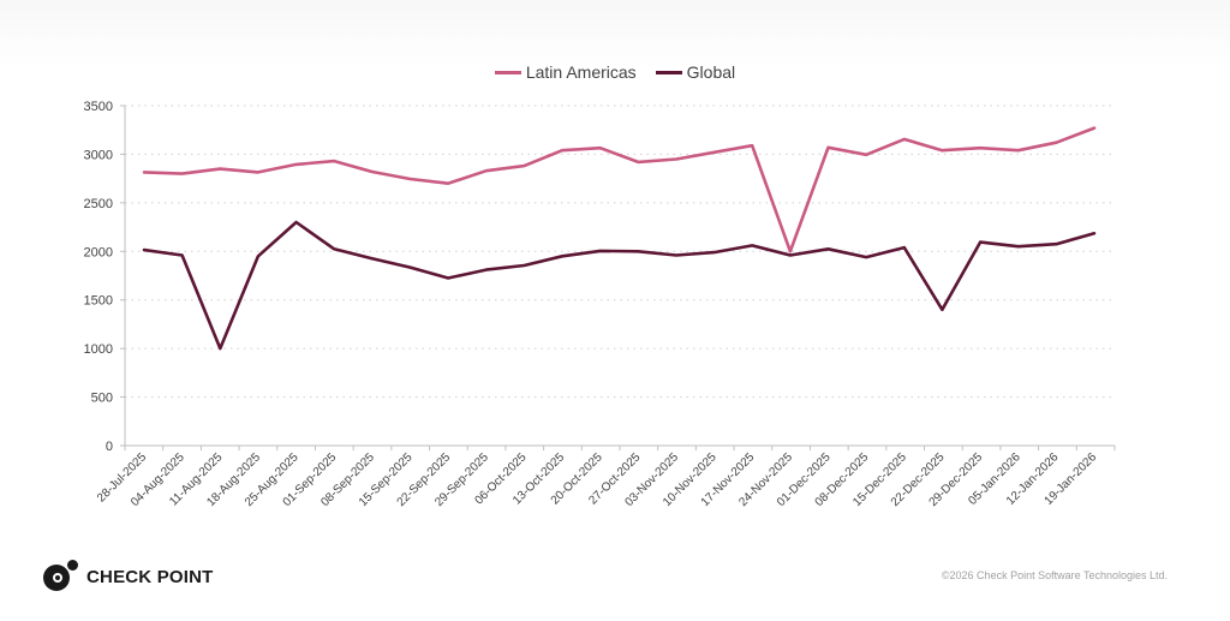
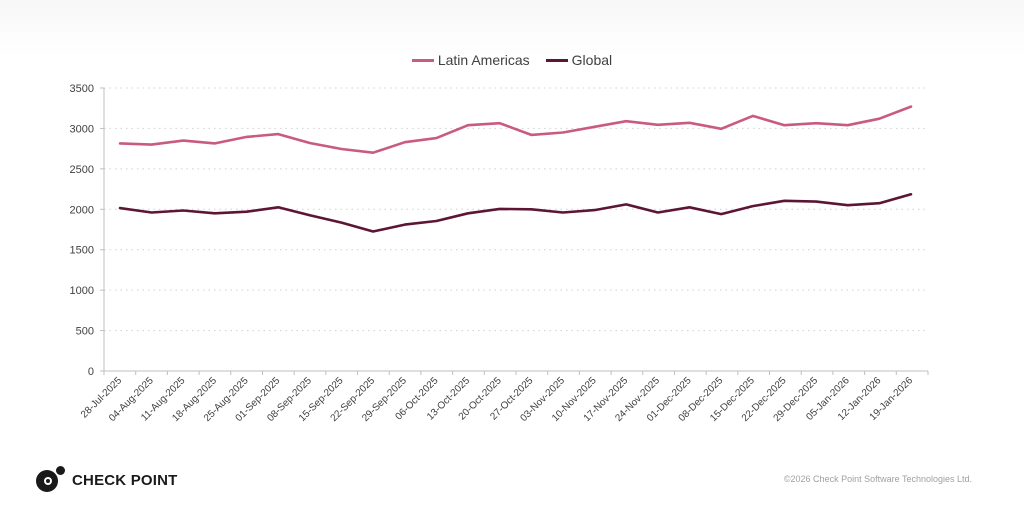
Global/11-Aug-2025: 1000 -> 2000
Global/25-Aug-2025: 2300 -> 2000
Latin Americas/24-Nov-2025: 2000 -> 3000
Global/22-Dec-2025: 1400 -> 2100
